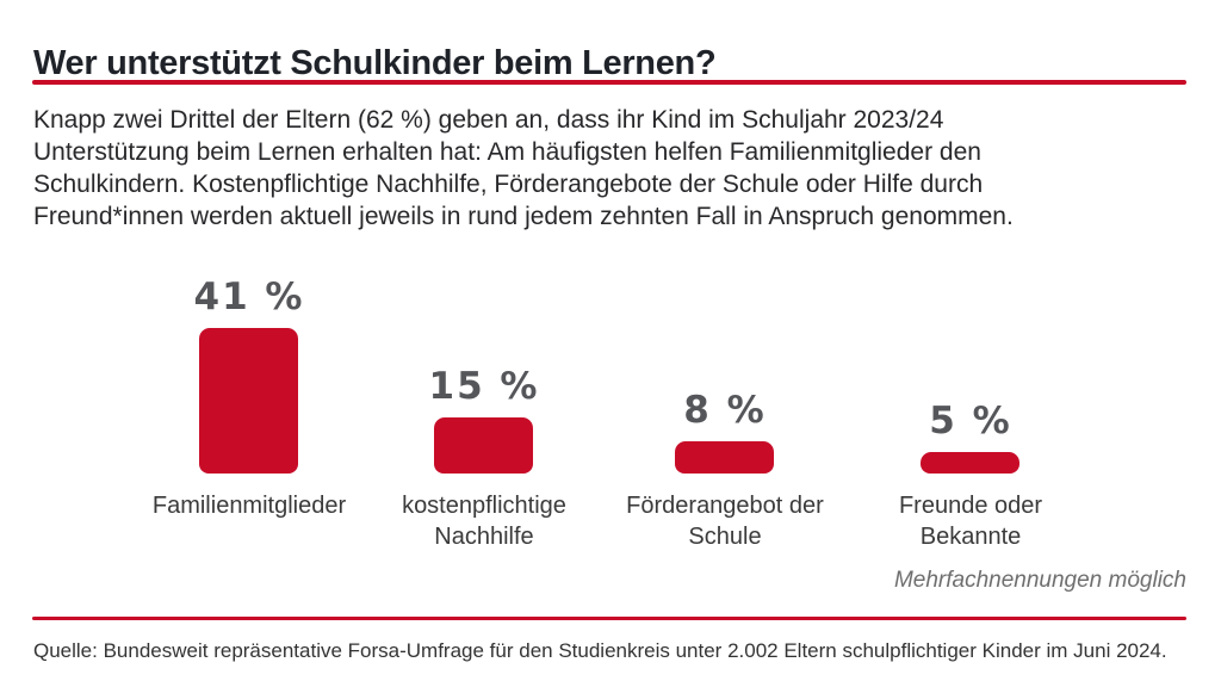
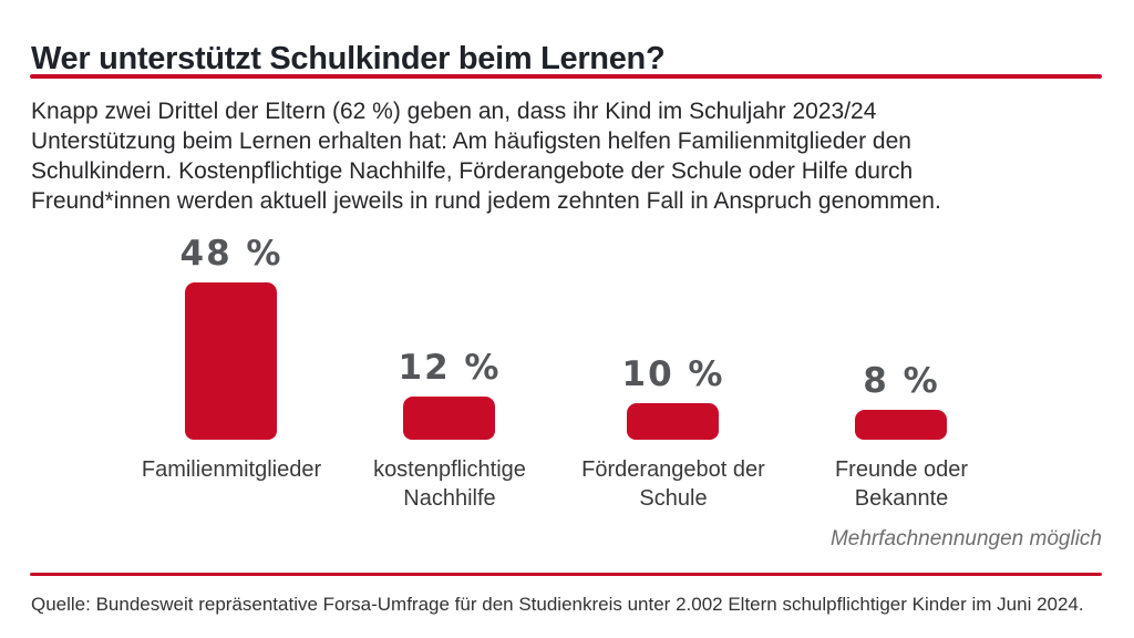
Familienmitglieder: 41 -> 48
kostenpflichtige Nachhilfe: 15 -> 12
Förderangebot der Schule: 8 -> 10
Freunde oder Bekannte: 5 -> 8
